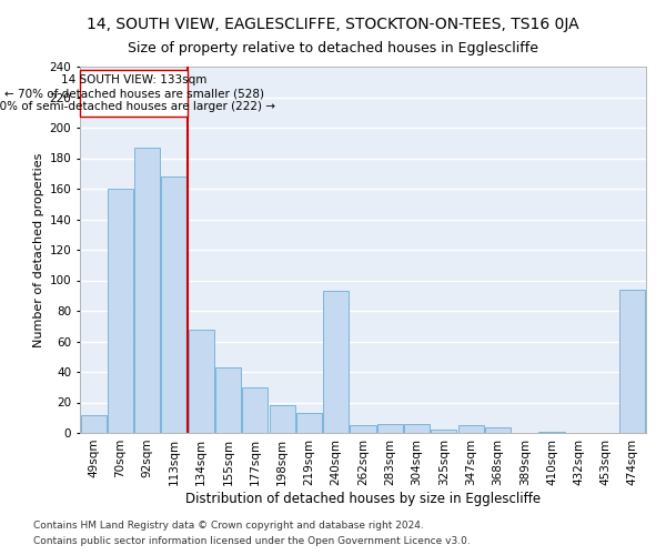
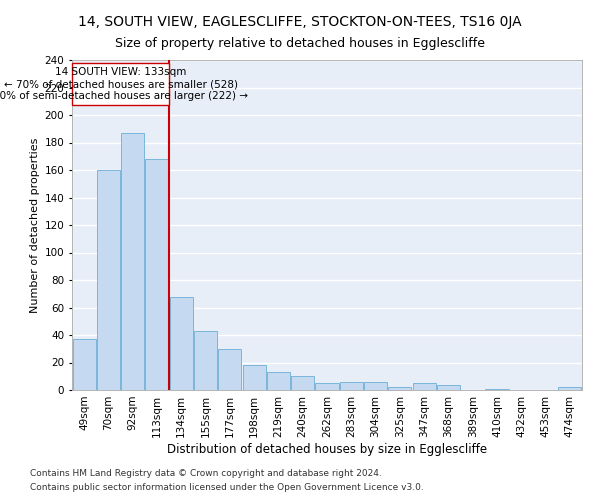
49sqm: 12 -> 37
240sqm: 93 -> 10
474sqm: 94 -> 2
